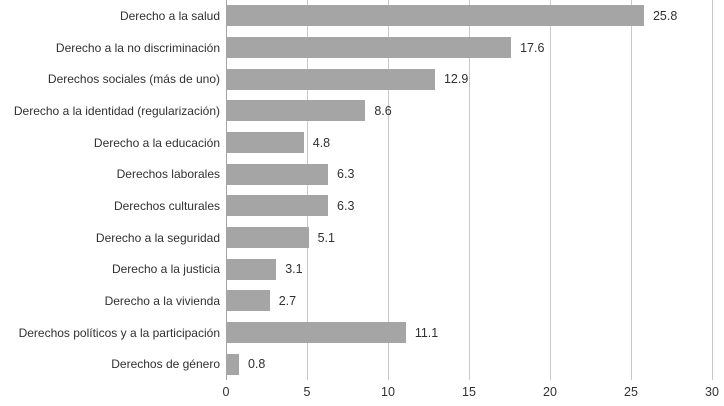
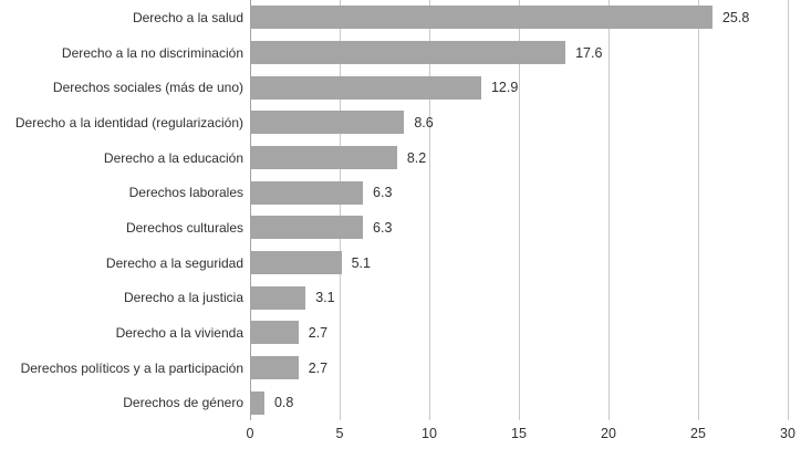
Derecho a la educación: 4.8 -> 8.2
Derechos políticos y a la participación: 11.1 -> 2.7
